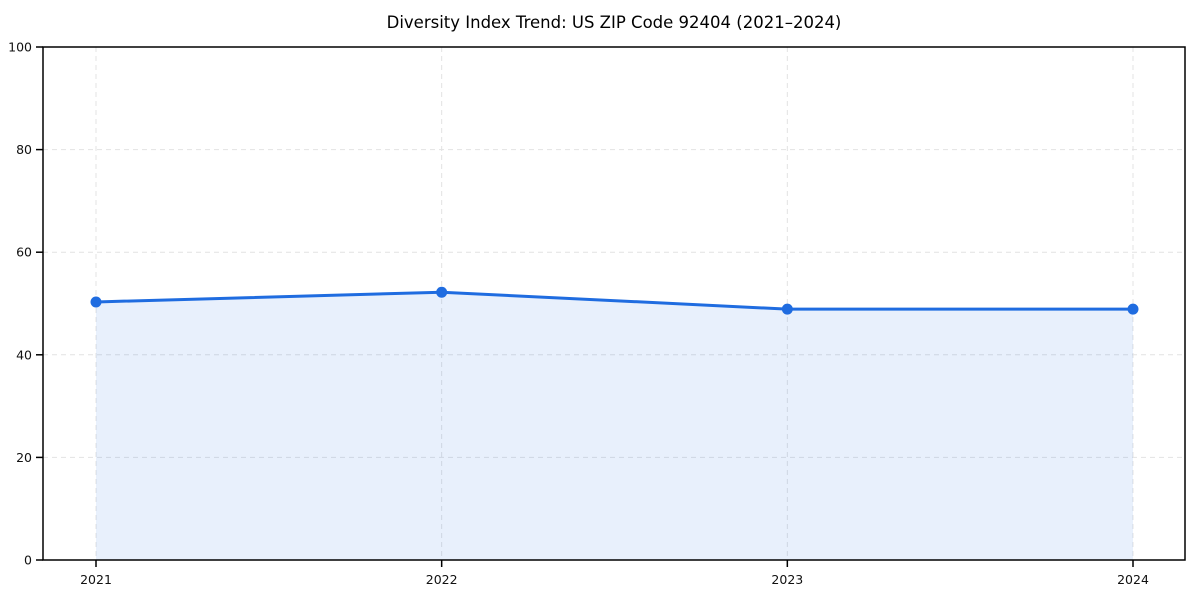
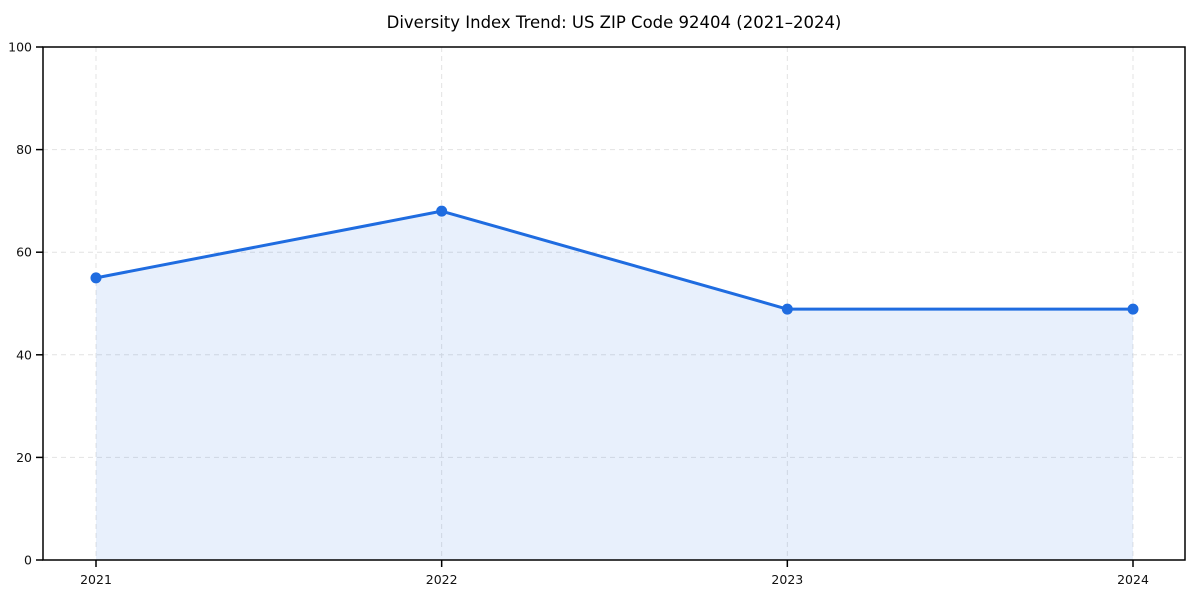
2021: 50 -> 55
2022: 52 -> 68
